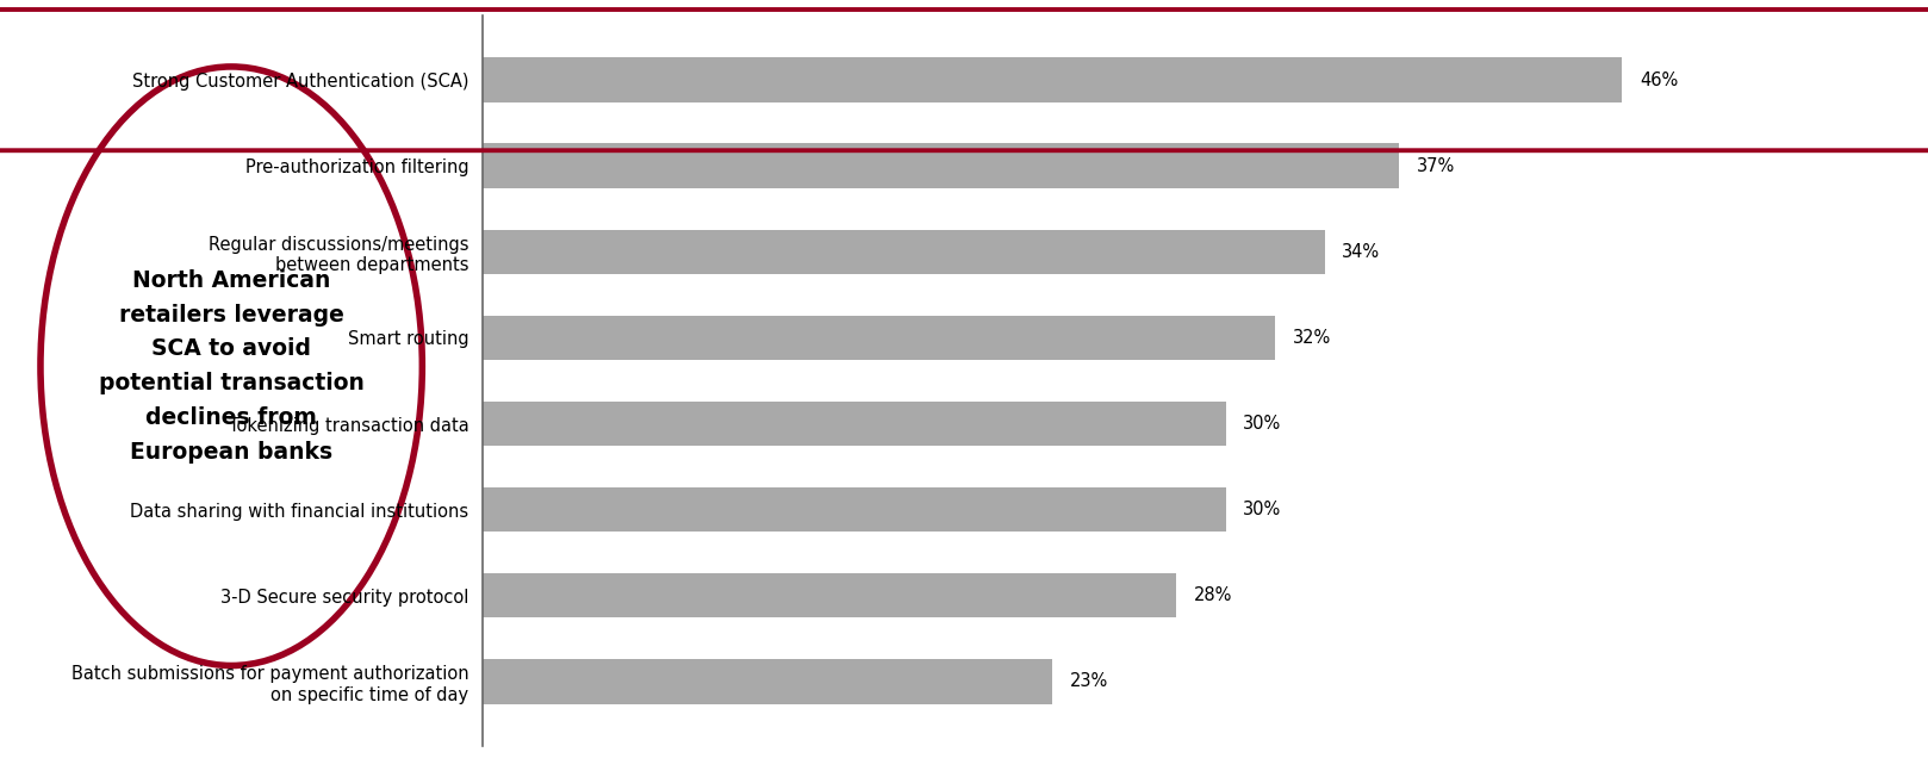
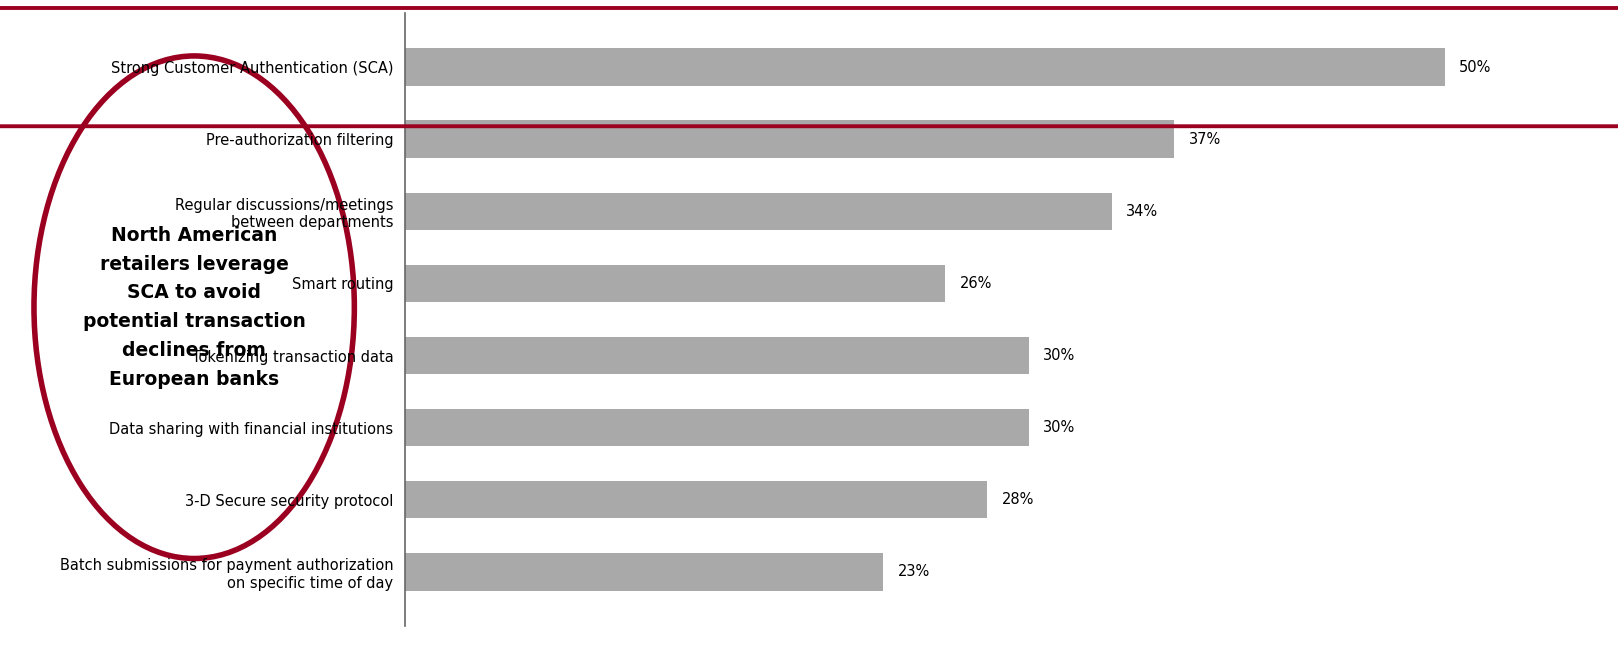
Strong Customer Authentication (SCA): 46% -> 50%
Smart routing: 32% -> 26%
